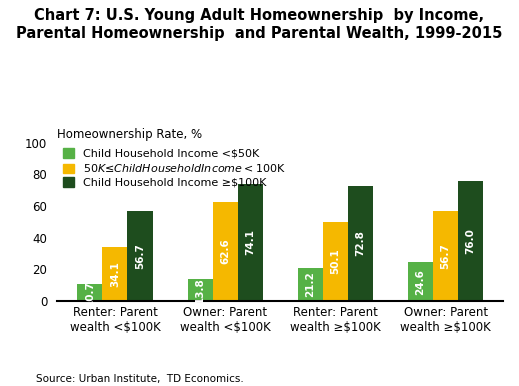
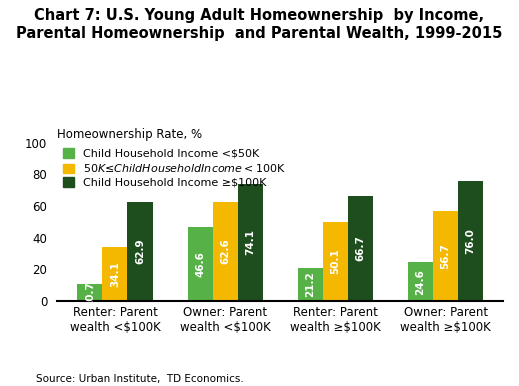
Child Household Income ≥$100K/Renter: Parent wealth <$100K: 56.7 -> 62.9
Child Household Income <$50K/Owner: Parent wealth <$100K: 13.8 -> 46.6
Child Household Income ≥$100K/Renter: Parent wealth ≥$100K: 72.8 -> 66.7
